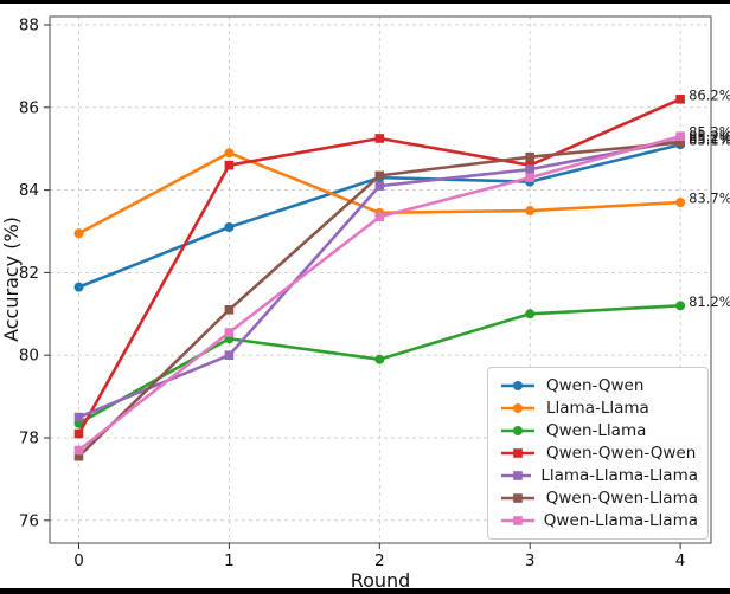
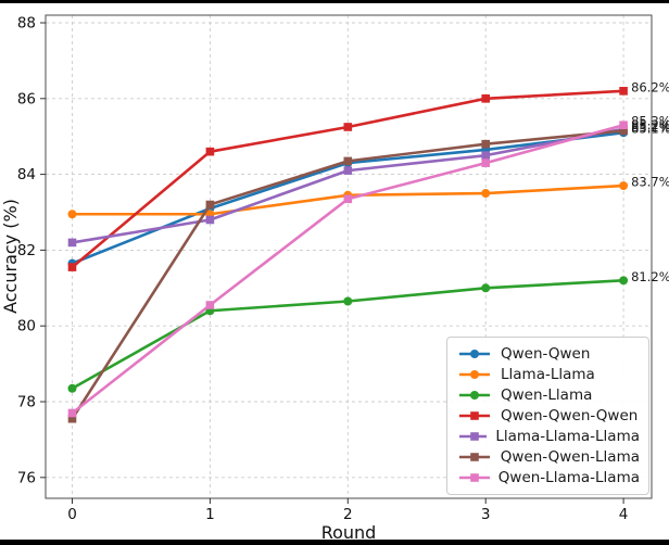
Qwen-Qwen-Qwen/0: 78.1 -> 81.5
Llama-Llama-Llama/0: 78.5 -> 82.2
Llama-Llama/1: 84.9 -> 83.0
Llama-Llama-Llama/1: 80.0 -> 82.8
Qwen-Qwen-Llama/1: 81.1 -> 83.2
Qwen-Llama/2: 79.9 -> 80.7
Qwen-Qwen/3: 84.2 -> 84.7
Qwen-Qwen-Qwen/3: 84.6 -> 86.0
